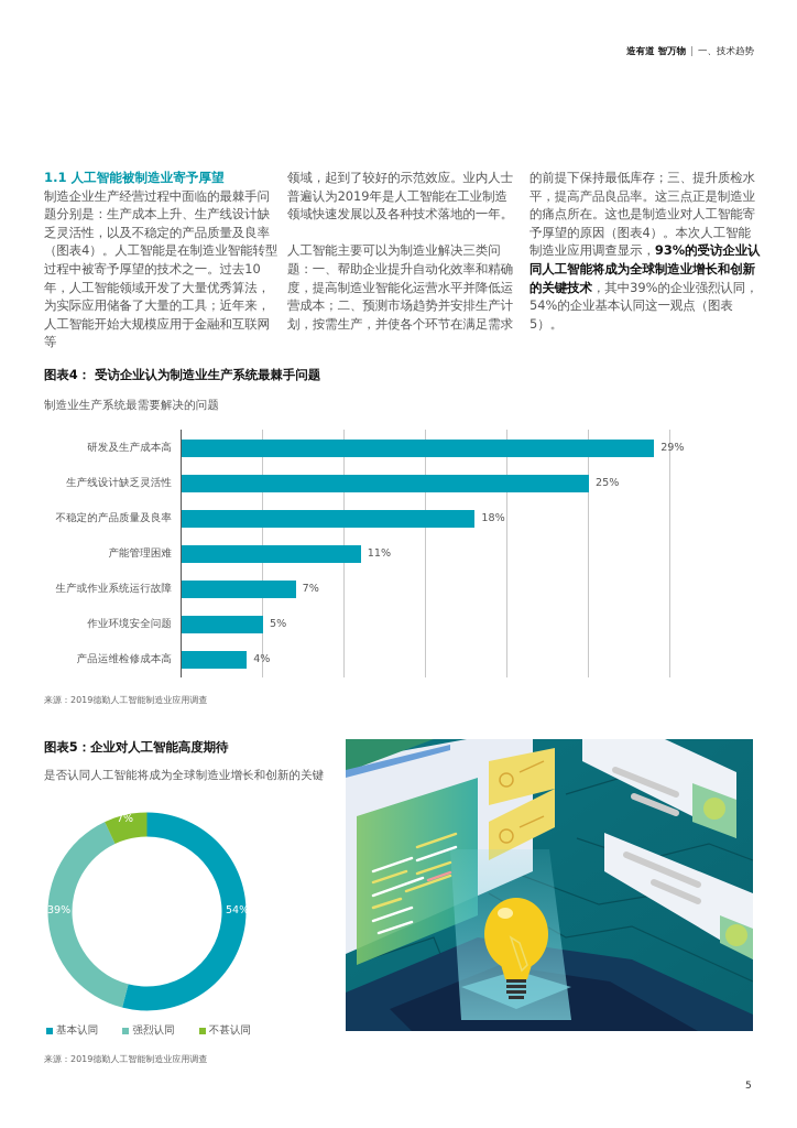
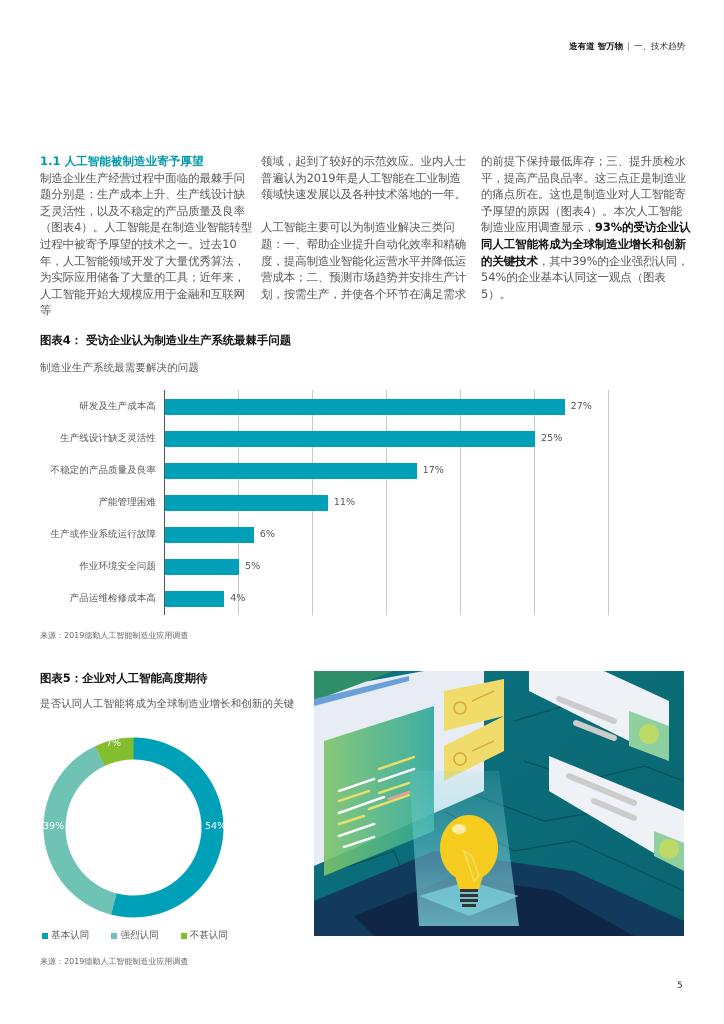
图表4： 受访企业认为制造业生产系统最棘手问题/研发及生产成本高: 29% -> 27%
图表4： 受访企业认为制造业生产系统最棘手问题/不稳定的产品质量及良率: 18% -> 17%
图表4： 受访企业认为制造业生产系统最棘手问题/生产或作业系统运行故障: 7% -> 6%
